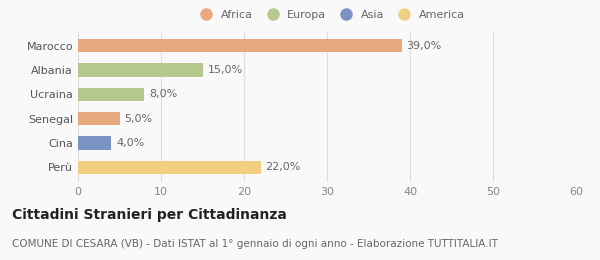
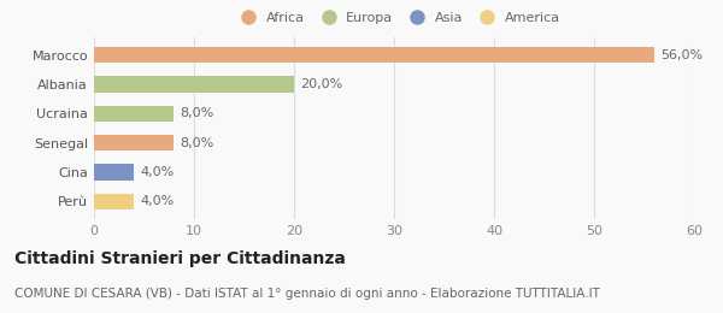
Marocco: 39,0% -> 56,0%
Albania: 15,0% -> 20,0%
Senegal: 5,0% -> 8,0%
Perù: 22,0% -> 4,0%
